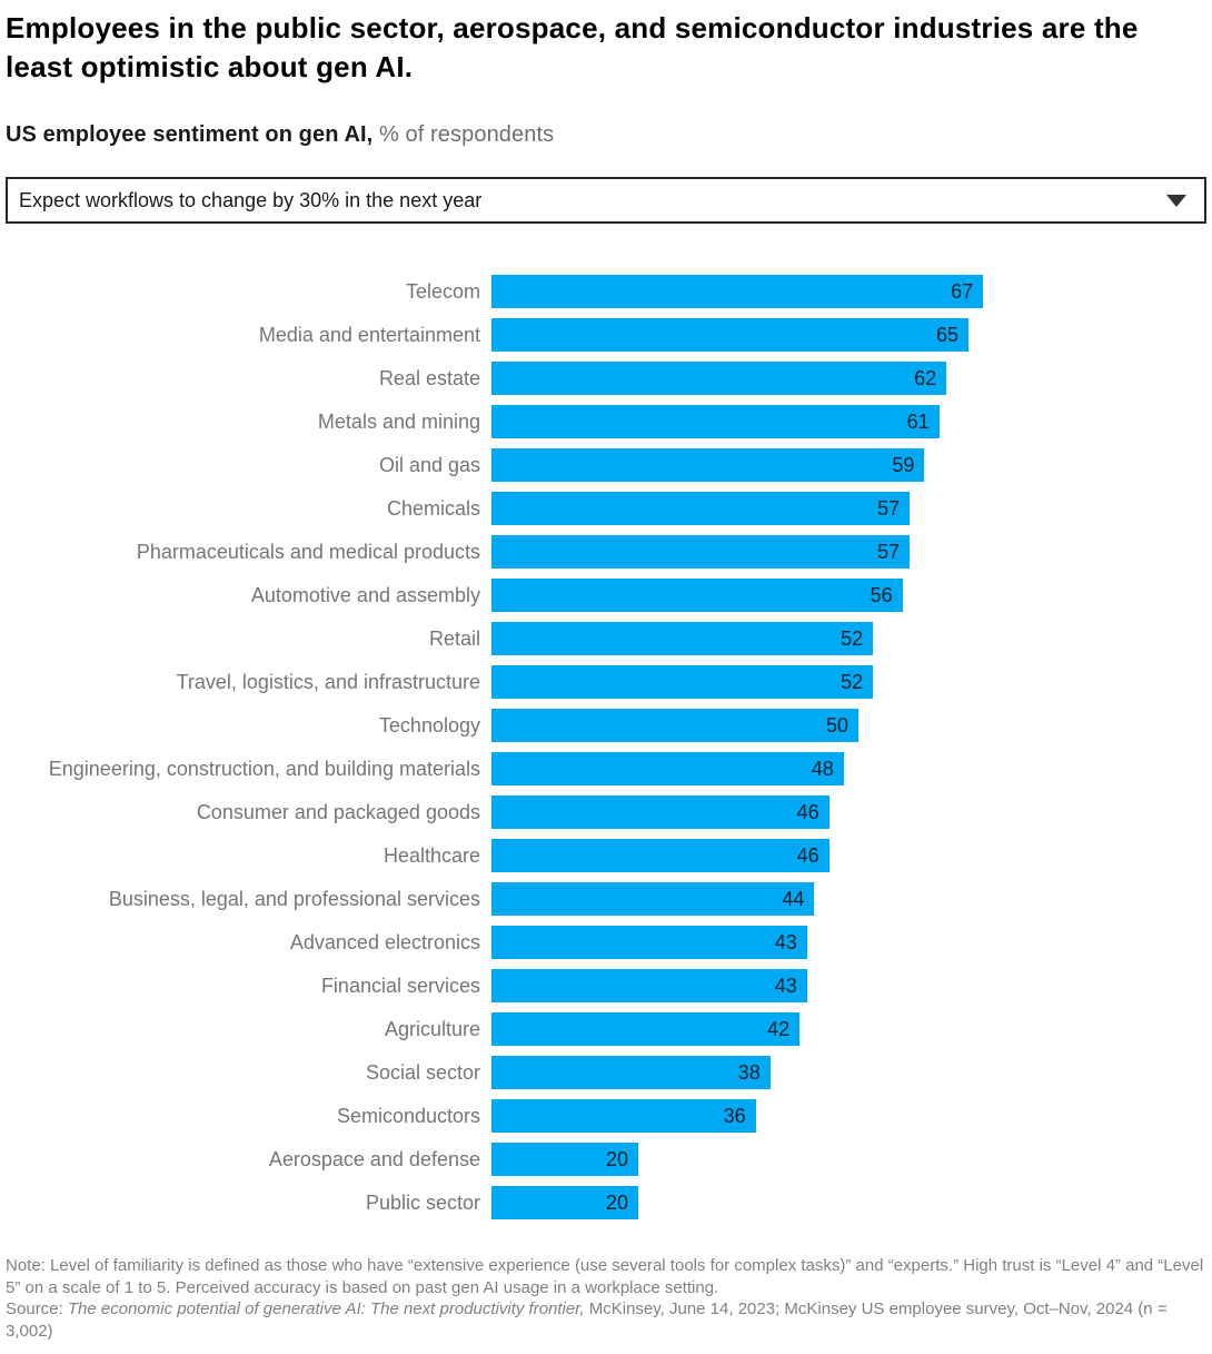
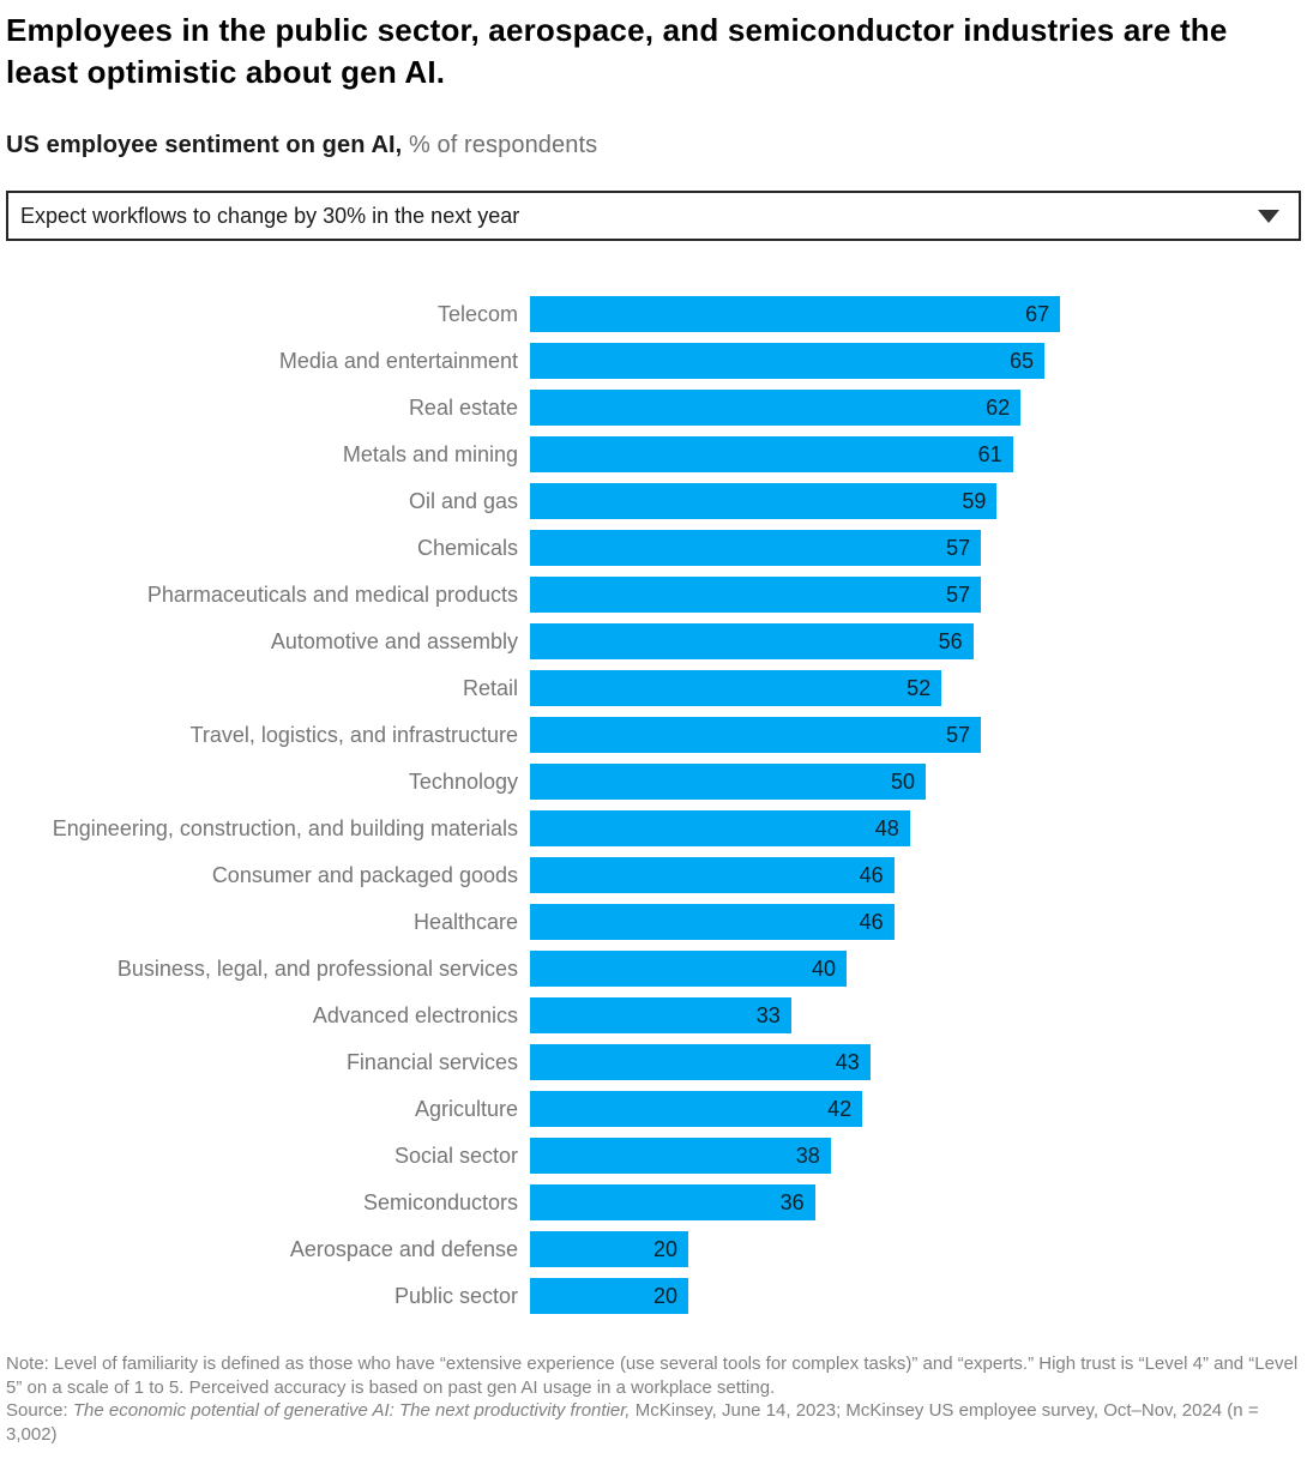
Travel, logistics, and infrastructure: 52 -> 57
Business, legal, and professional services: 44 -> 40
Advanced electronics: 43 -> 33
